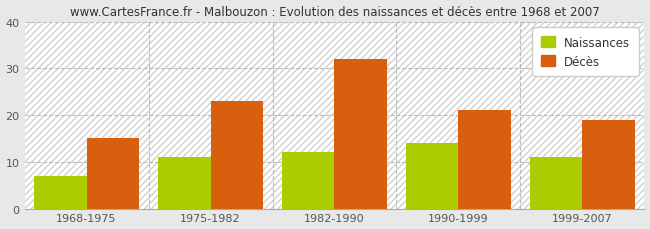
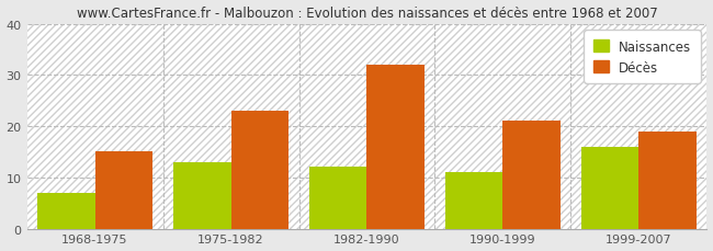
Naissances/1975-1982: 11 -> 13
Naissances/1990-1999: 14 -> 11
Naissances/1999-2007: 11 -> 16
